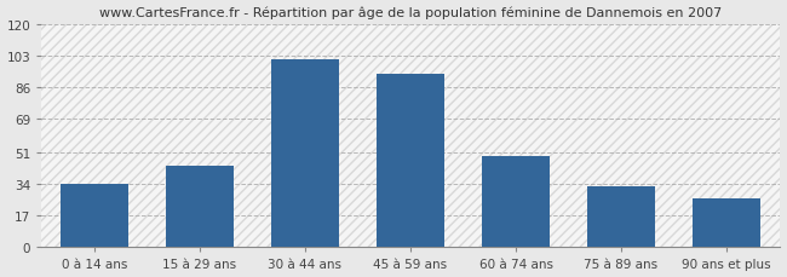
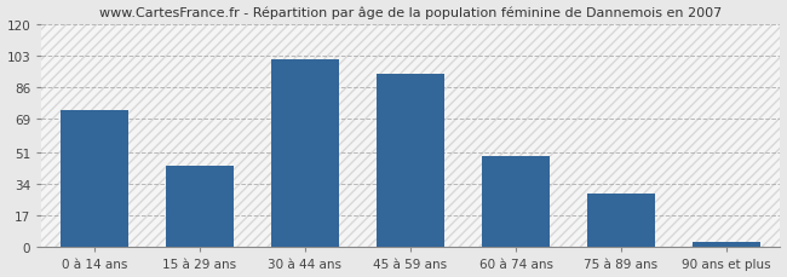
0 à 14 ans: 34 -> 74
75 à 89 ans: 33 -> 29
90 ans et plus: 26 -> 3
